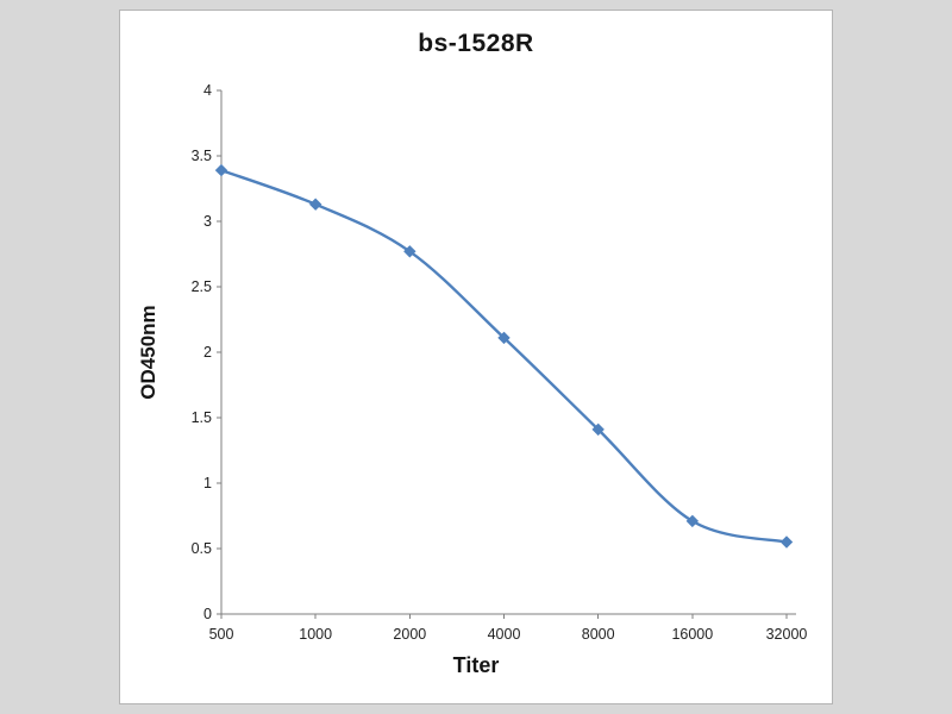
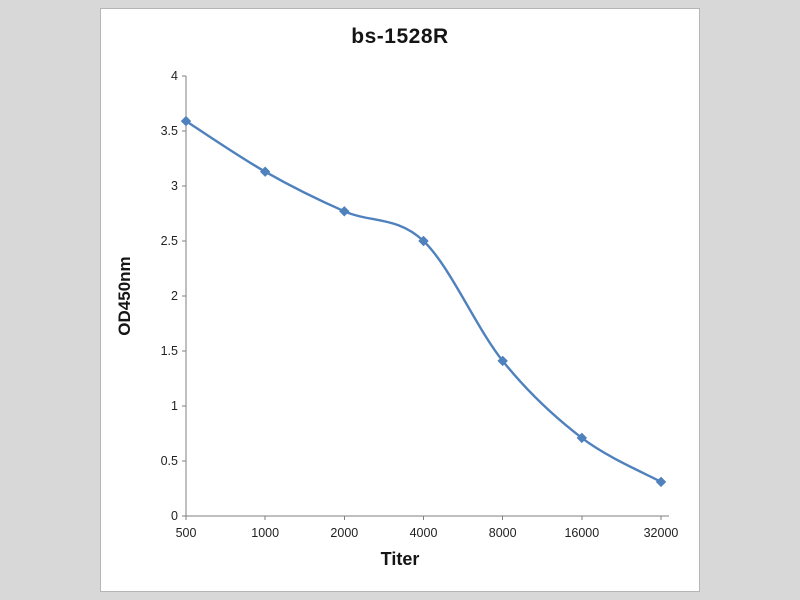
500: 3.39 -> 3.59
4000: 2.11 -> 2.50
32000: 0.55 -> 0.31
